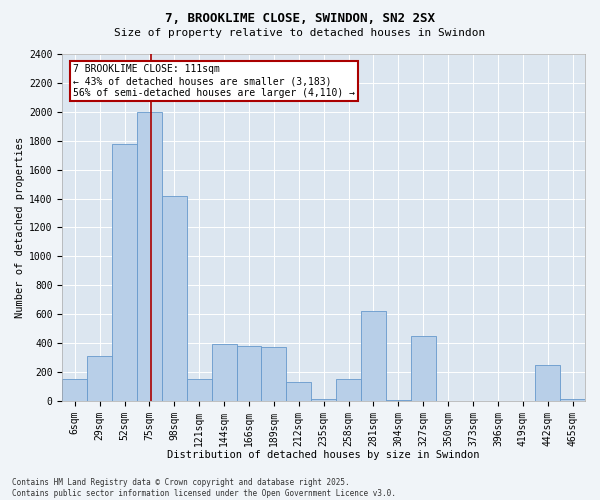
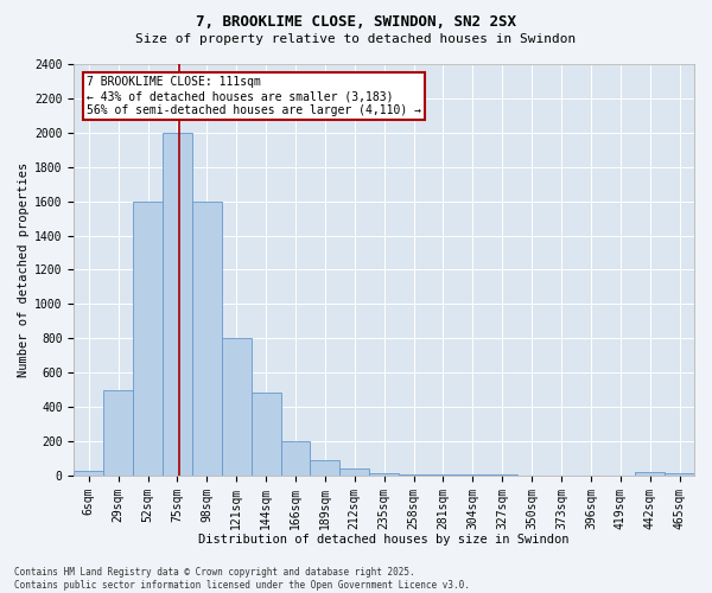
6sqm: 150 -> 20
29sqm: 310 -> 500
52sqm: 1780 -> 1600
98sqm: 1420 -> 1600
121sqm: 150 -> 800
144sqm: 390 -> 480
166sqm: 380 -> 200
189sqm: 370 -> 90
212sqm: 130 -> 40
258sqm: 150 -> 0
281sqm: 620 -> 0
327sqm: 450 -> 0
442sqm: 250 -> 20
